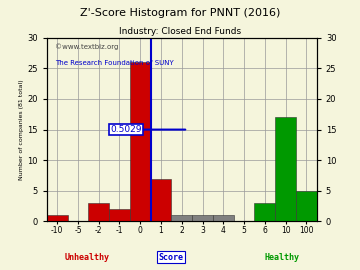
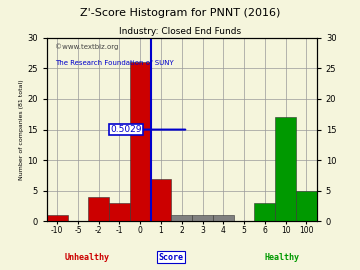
-2: 3 -> 4
-1: 2 -> 3
